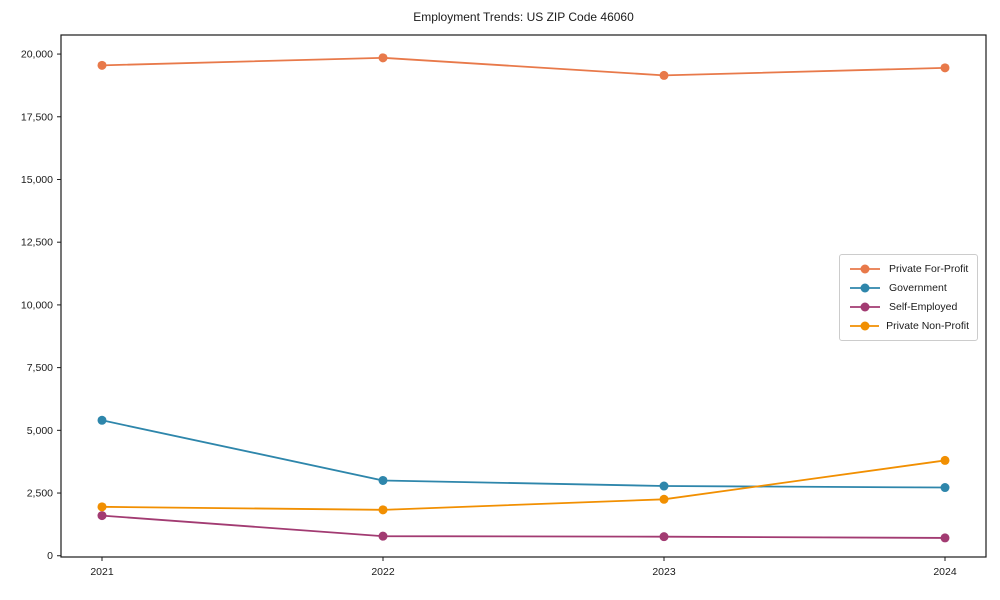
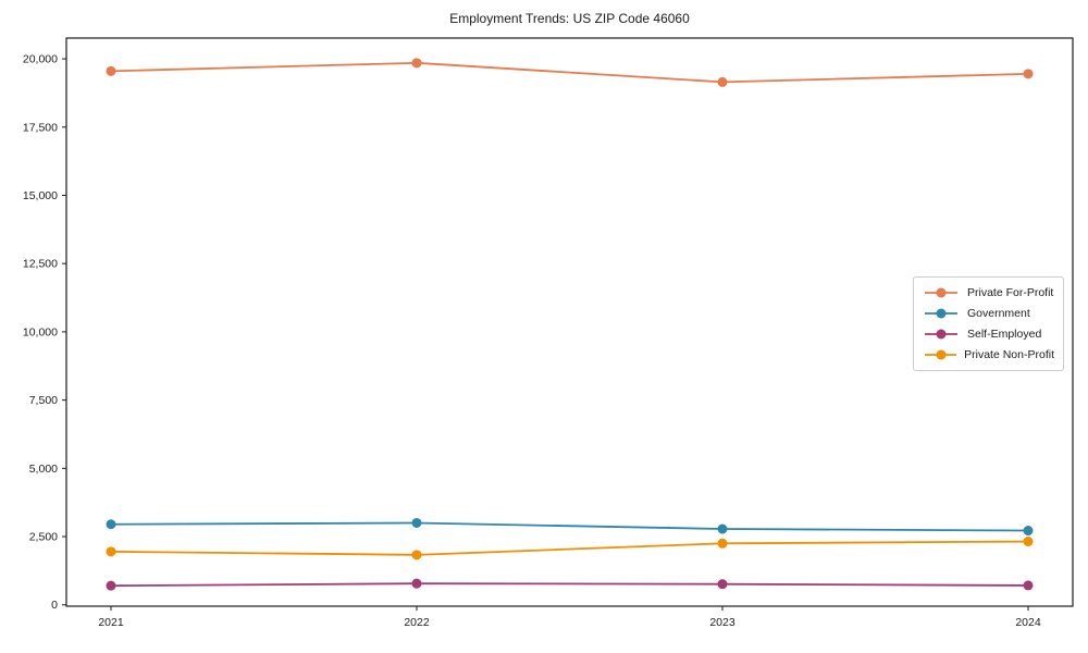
Government/2021: 5400 -> 3000
Self-Employed/2021: 1600 -> 700
Private Non-Profit/2024: 3800 -> 2300
